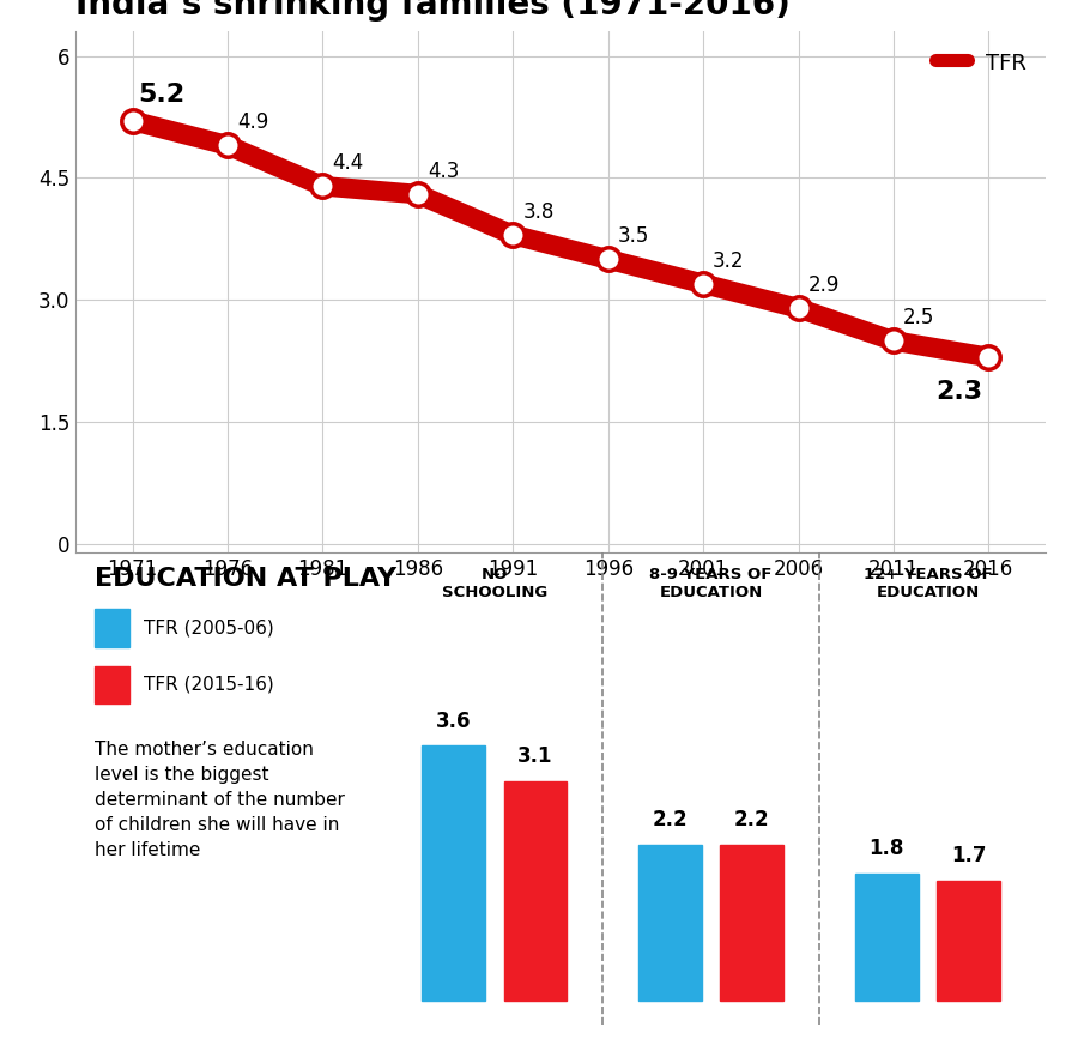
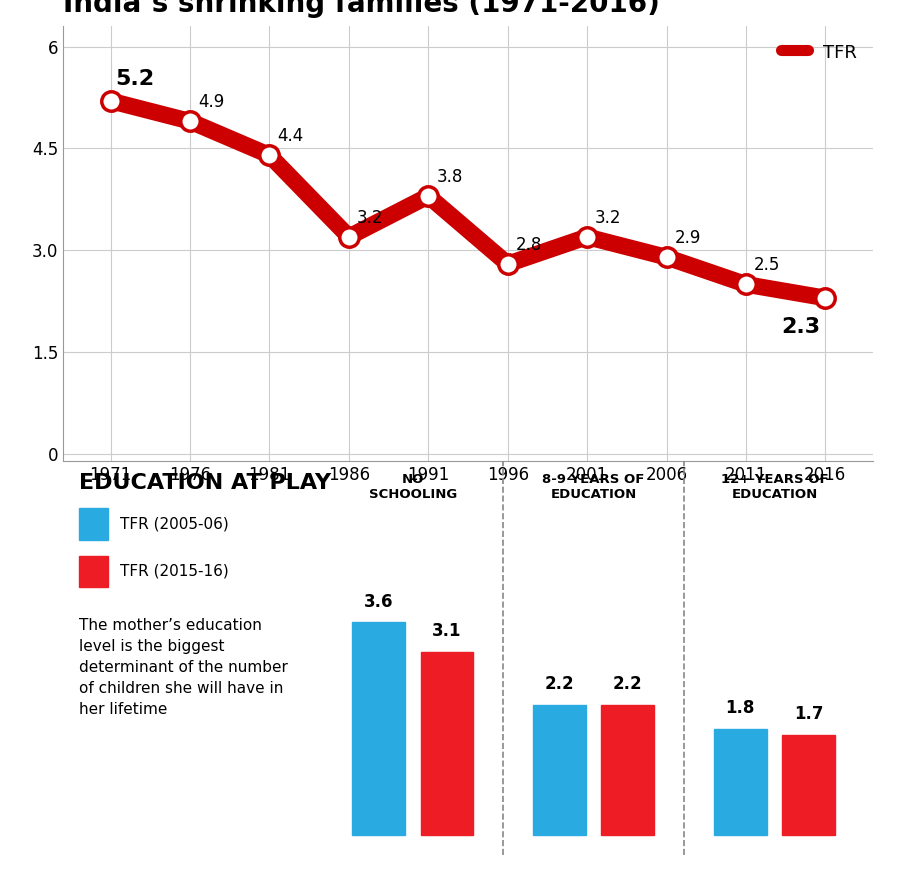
1986: 4.3 -> 3.2
1996: 3.5 -> 2.8
